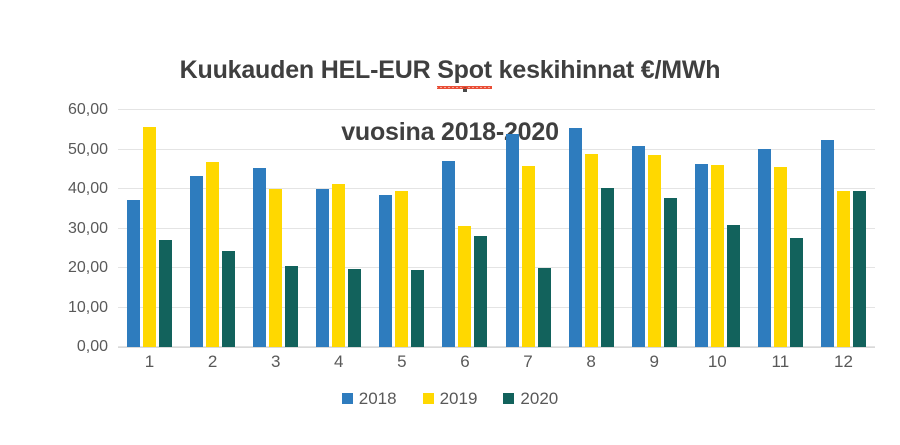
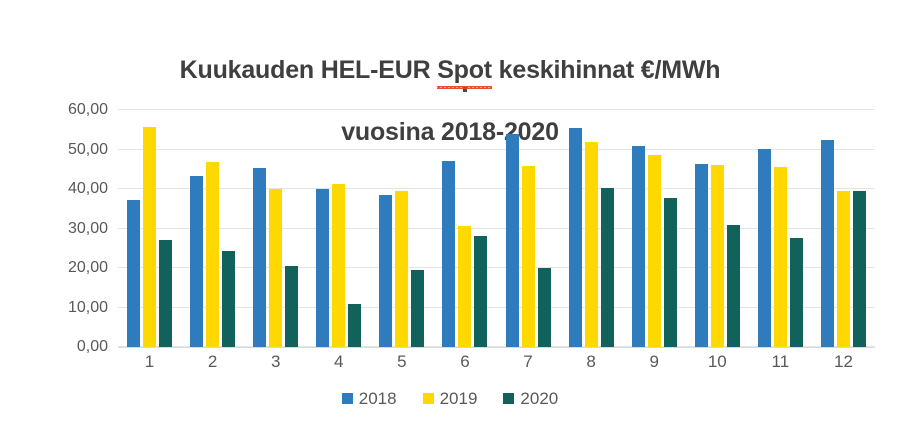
2020/4: 20 -> 11
2019/8: 49 -> 52
